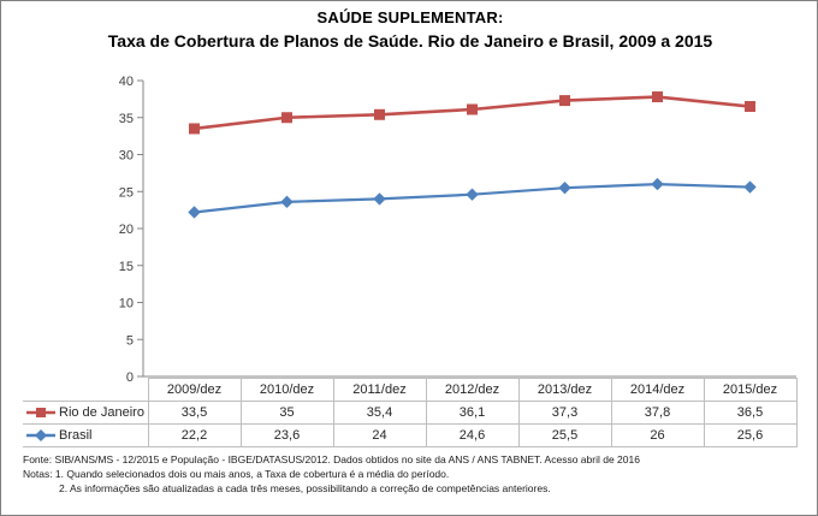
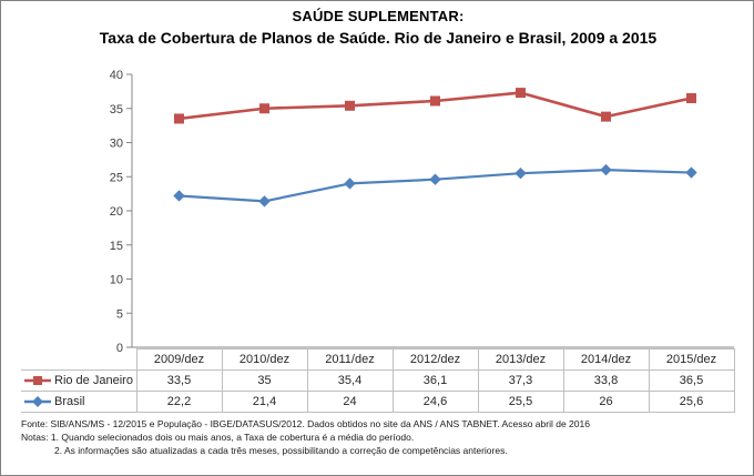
Brasil/2010/dez: 23,6 -> 21,4
Rio de Janeiro/2014/dez: 37,8 -> 33,8
